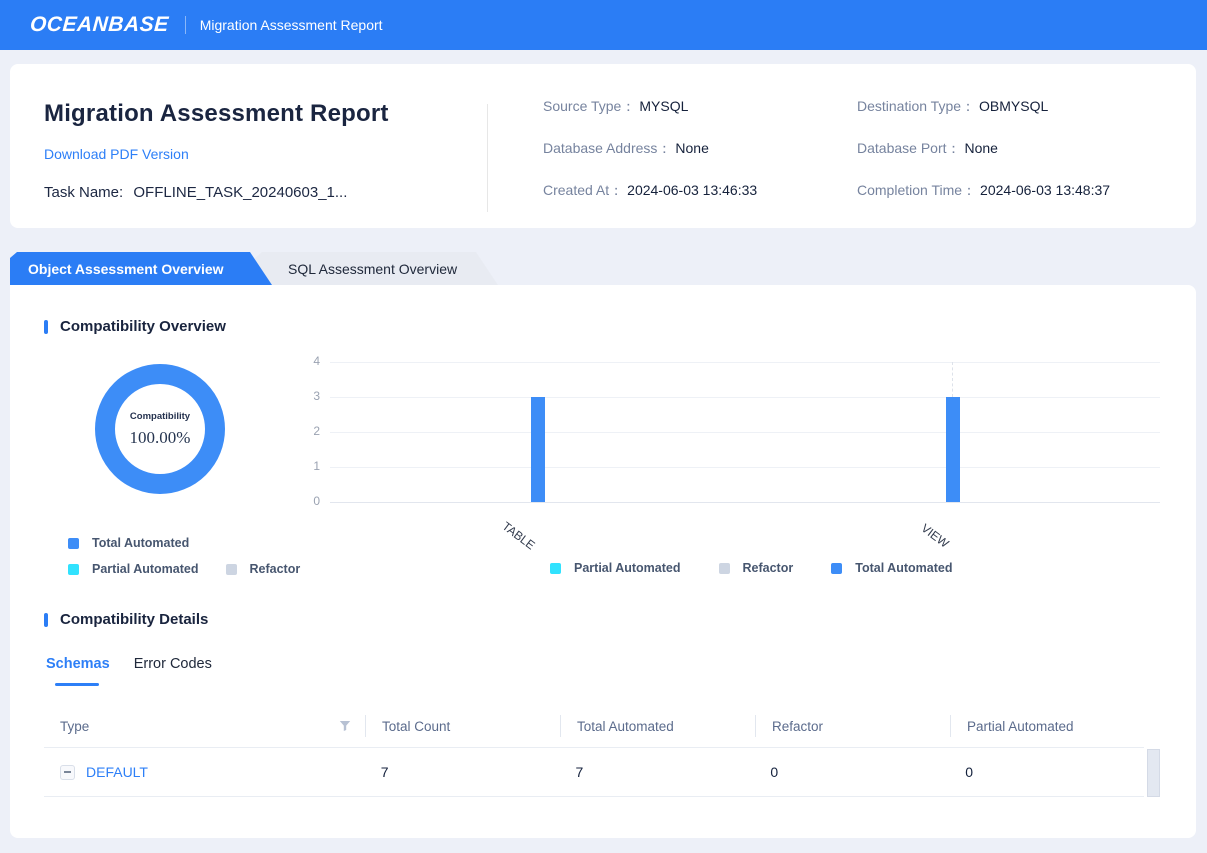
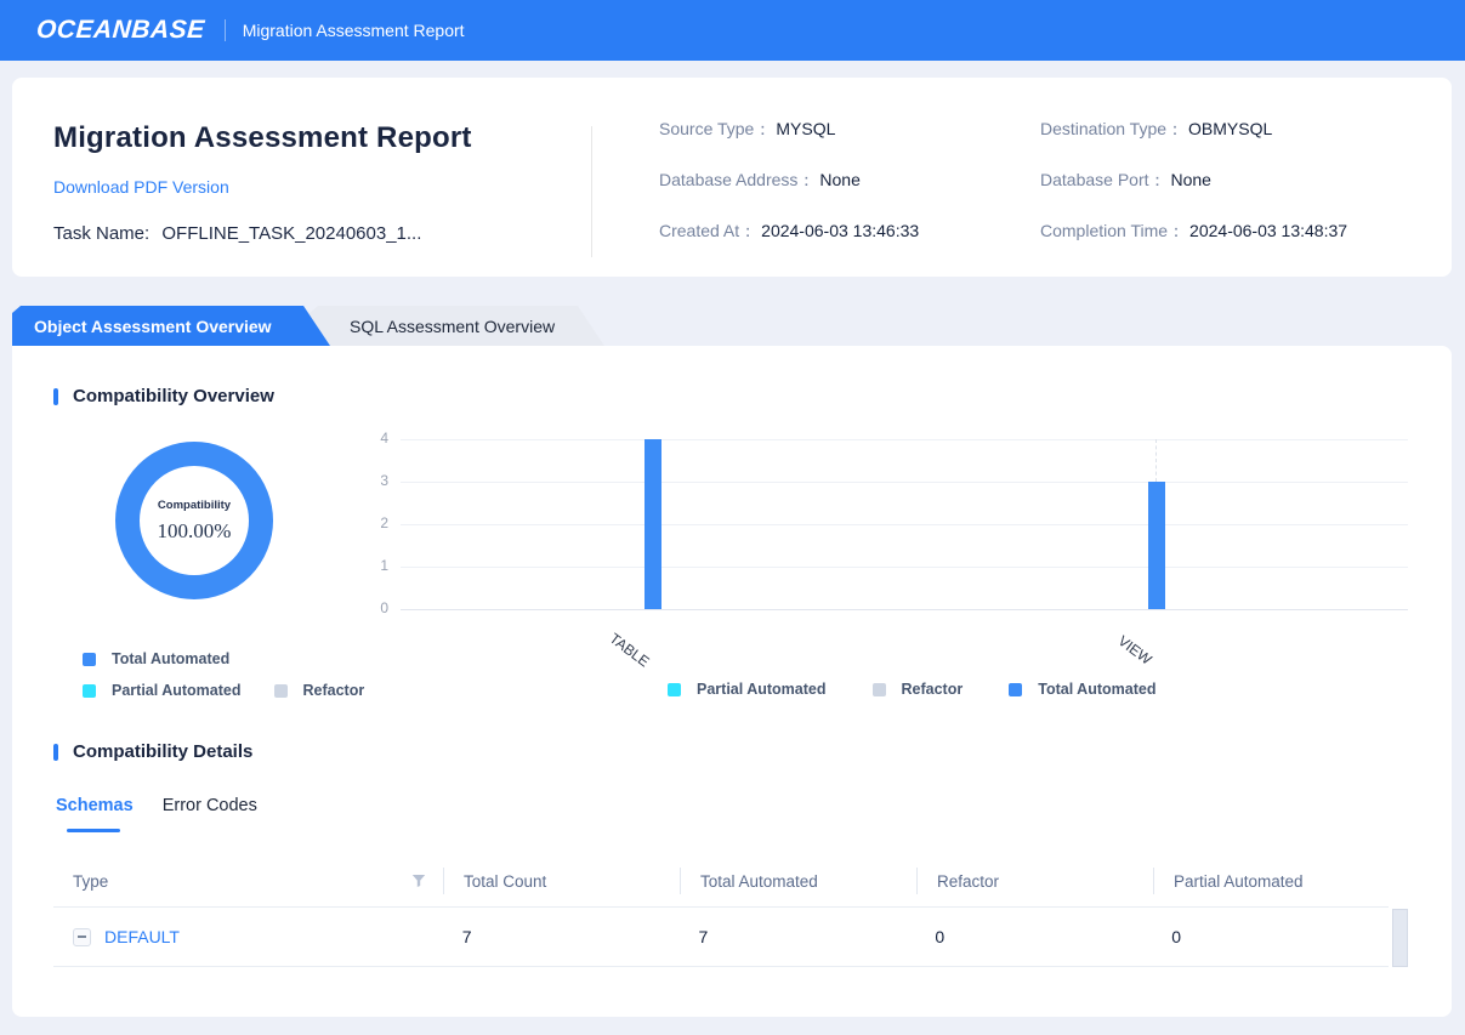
Total Automated/TABLE: 3 -> 4
